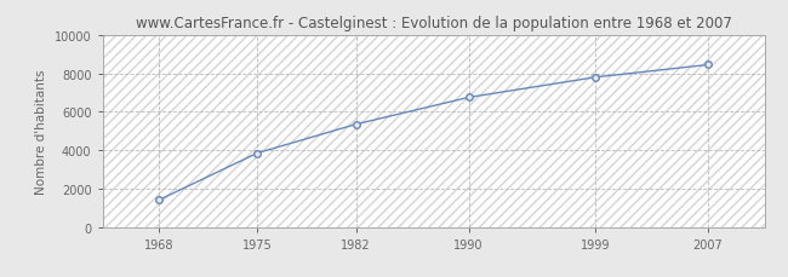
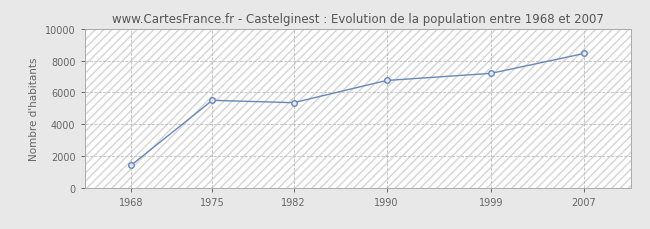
1975: 3800 -> 5500
1999: 7800 -> 7200
